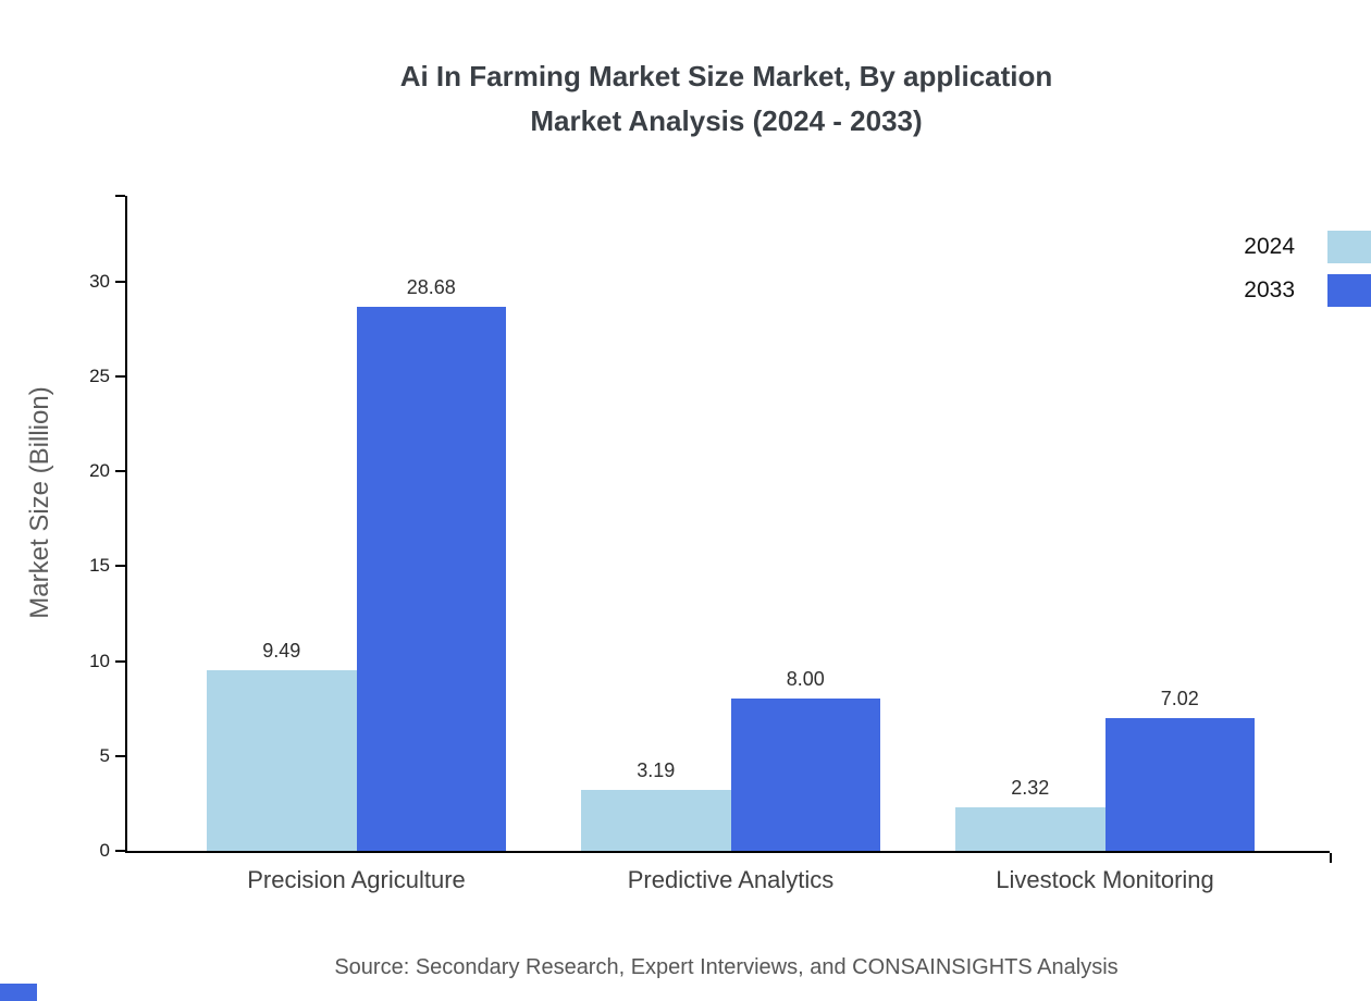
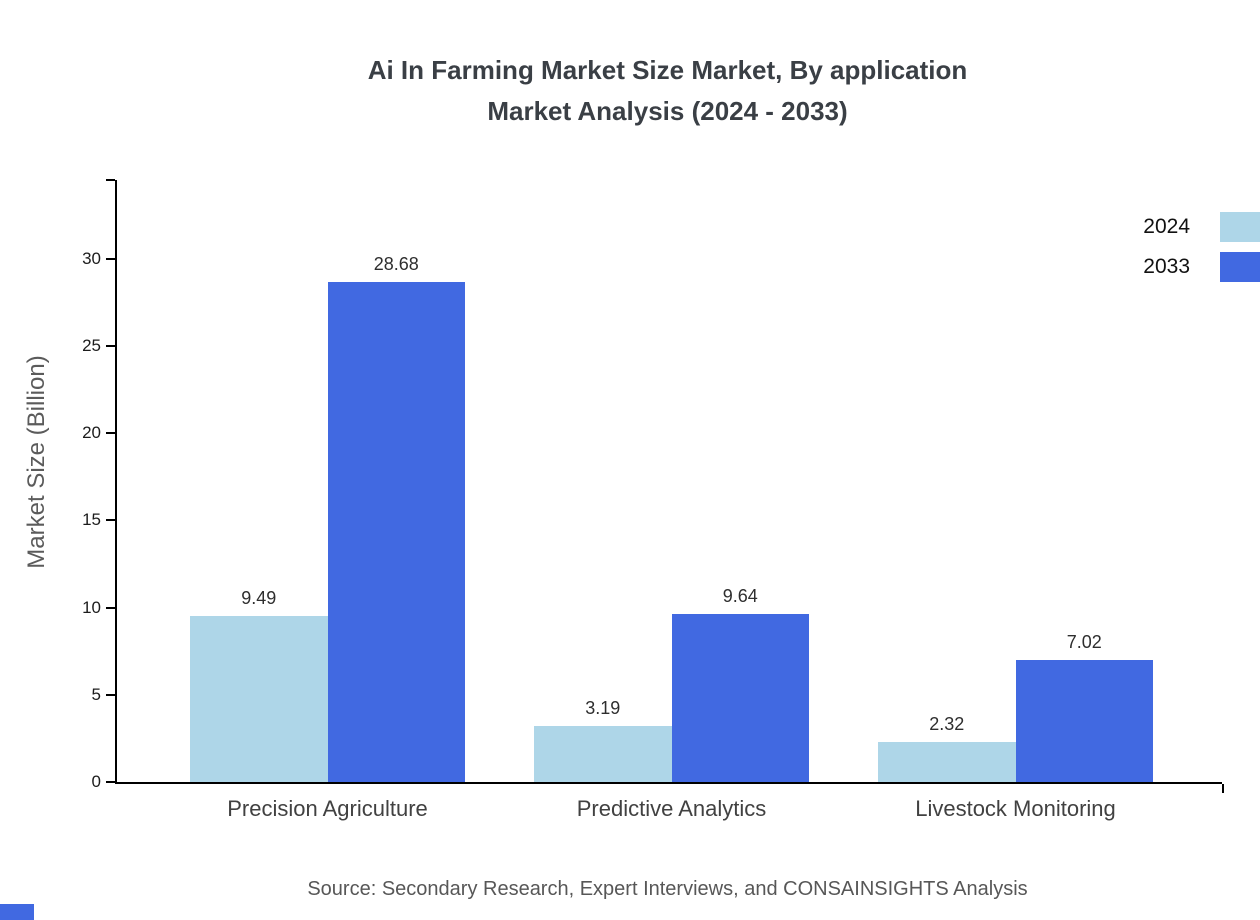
2033/Predictive Analytics: 8.00 -> 9.64
